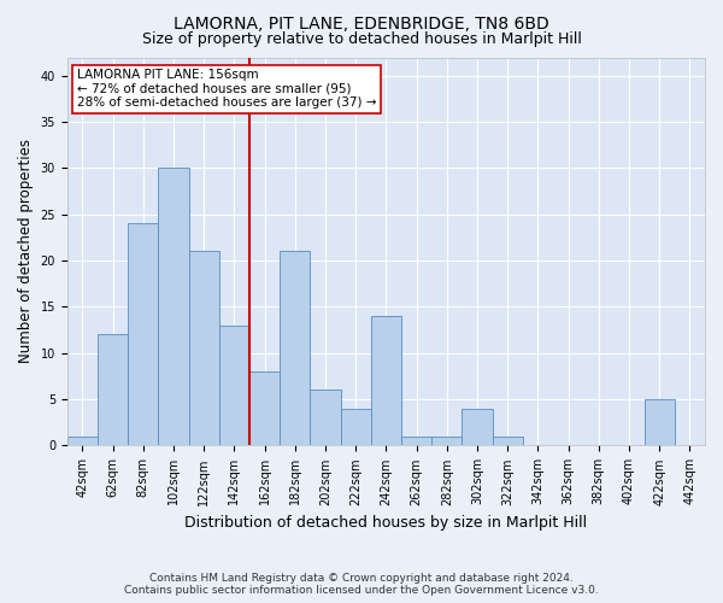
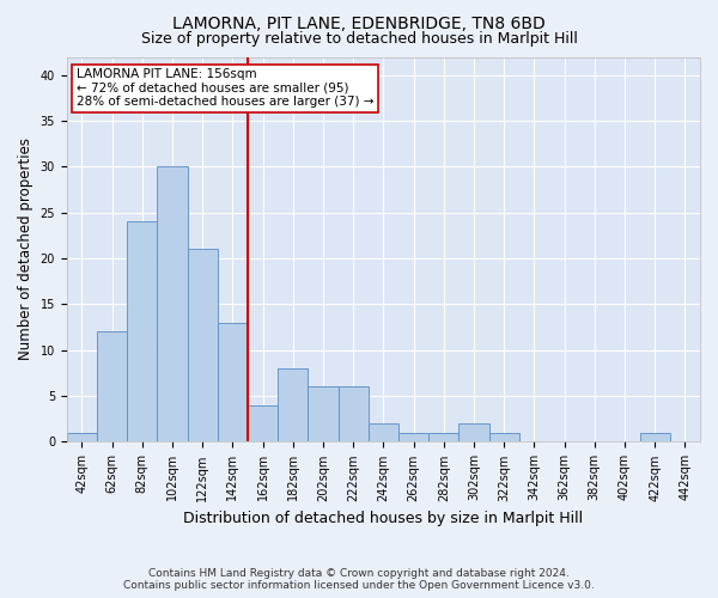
162sqm: 8 -> 4
182sqm: 21 -> 8
222sqm: 4 -> 6
242sqm: 14 -> 2
302sqm: 4 -> 2
422sqm: 5 -> 1
